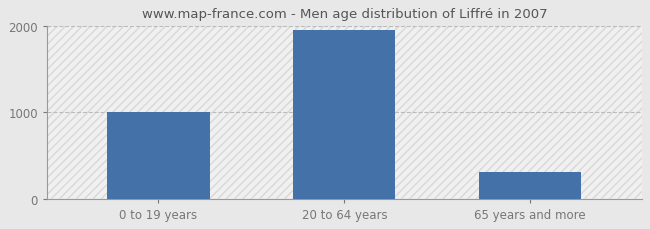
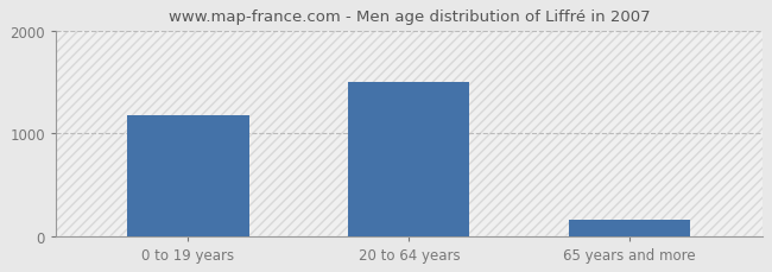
0 to 19 years: 1000 -> 1180
20 to 64 years: 1950 -> 1500
65 years and more: 300 -> 160
